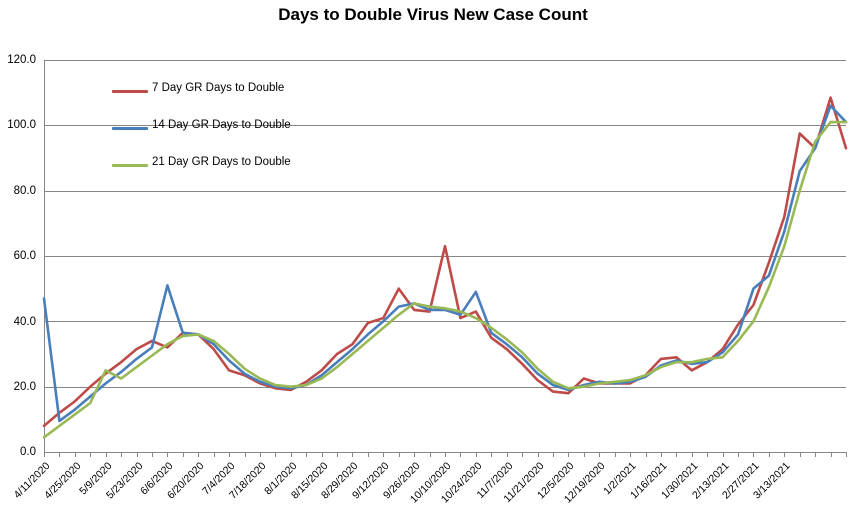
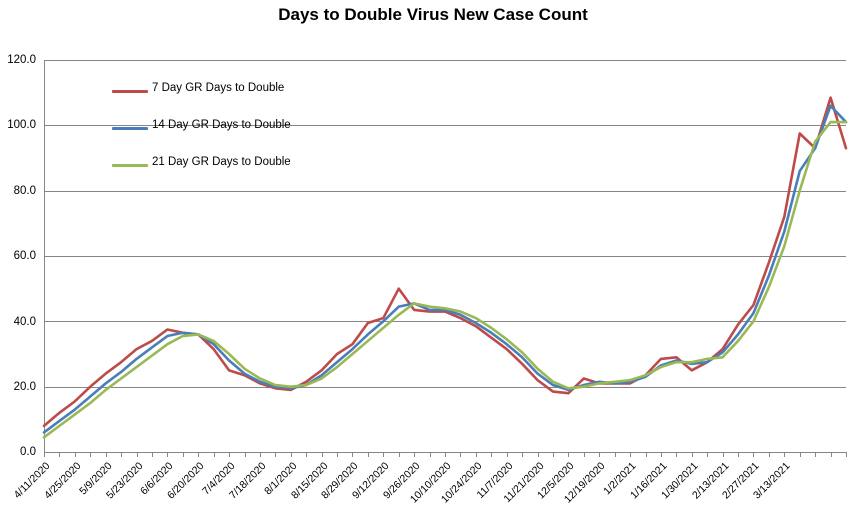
14 Day GR Days to Double/4/11/2020: 47 -> 6
21 Day GR Days to Double/5/9/2020: 25 -> 19
7 Day GR Days to Double/6/6/2020: 32 -> 38
14 Day GR Days to Double/6/6/2020: 51 -> 36
7 Day GR Days to Double/10/10/2020: 63 -> 43
7 Day GR Days to Double/10/24/2020: 43 -> 38
14 Day GR Days to Double/10/24/2020: 49 -> 40
14 Day GR Days to Double/2/27/2021: 50 -> 42
